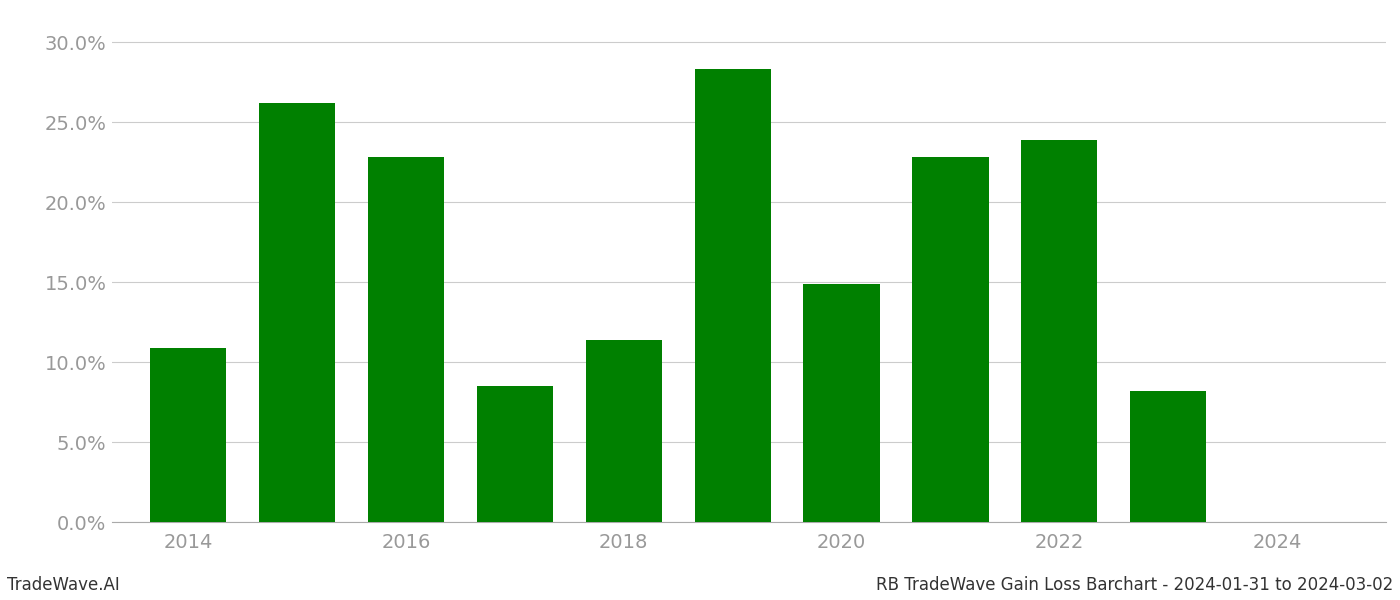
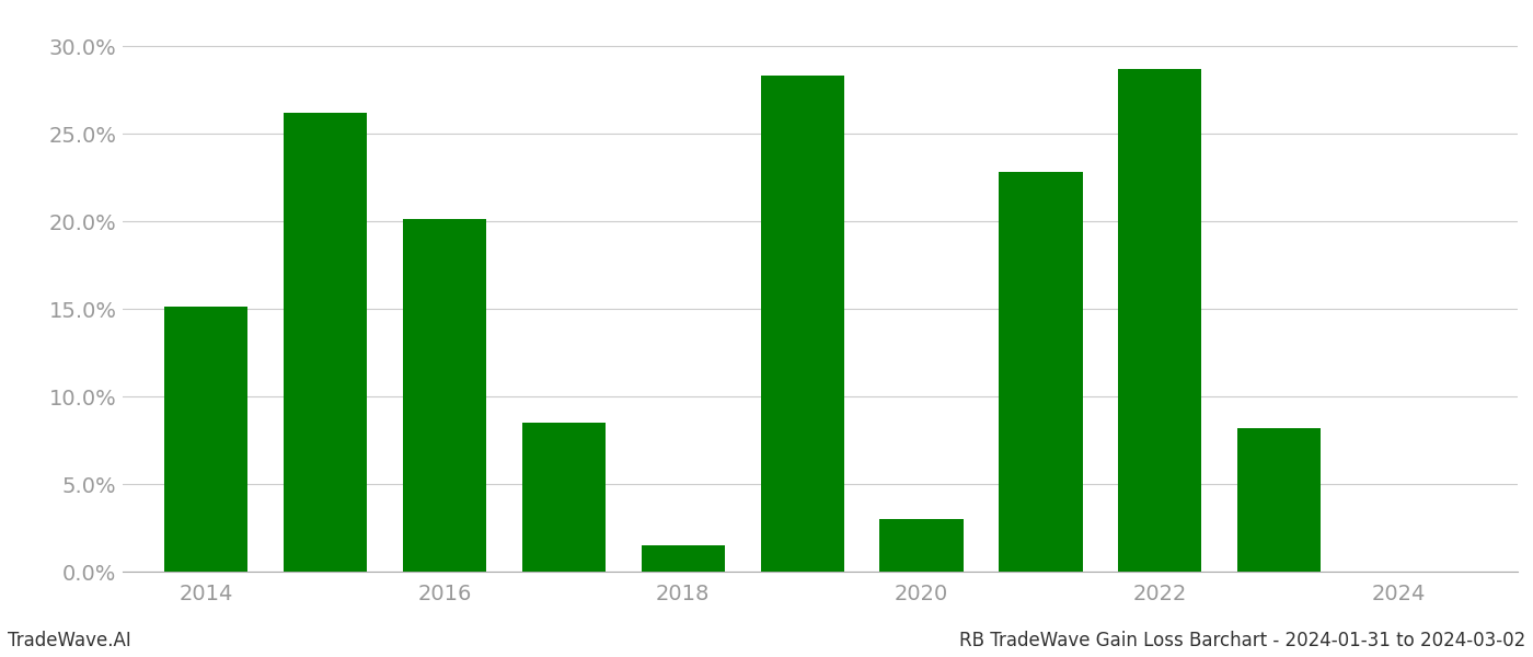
2014: 10.9% -> 15.1%
2016: 22.8% -> 20.1%
2018: 11.4% -> 1.5%
2020: 14.9% -> 3.0%
2022: 23.9% -> 28.7%
